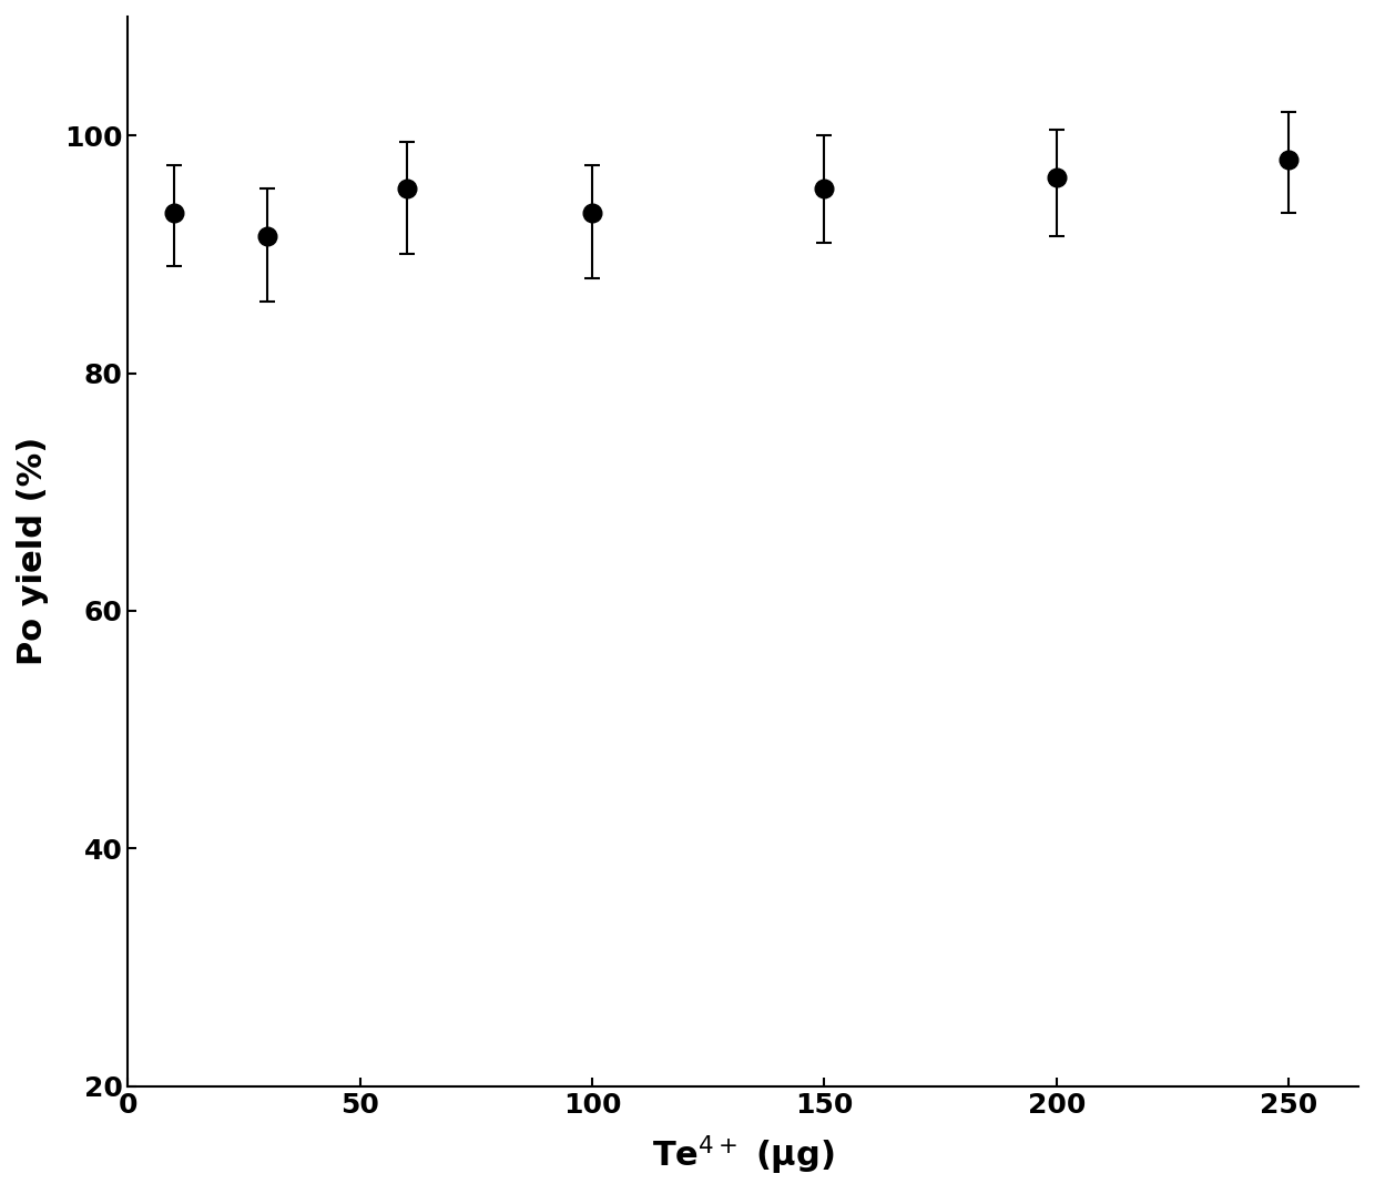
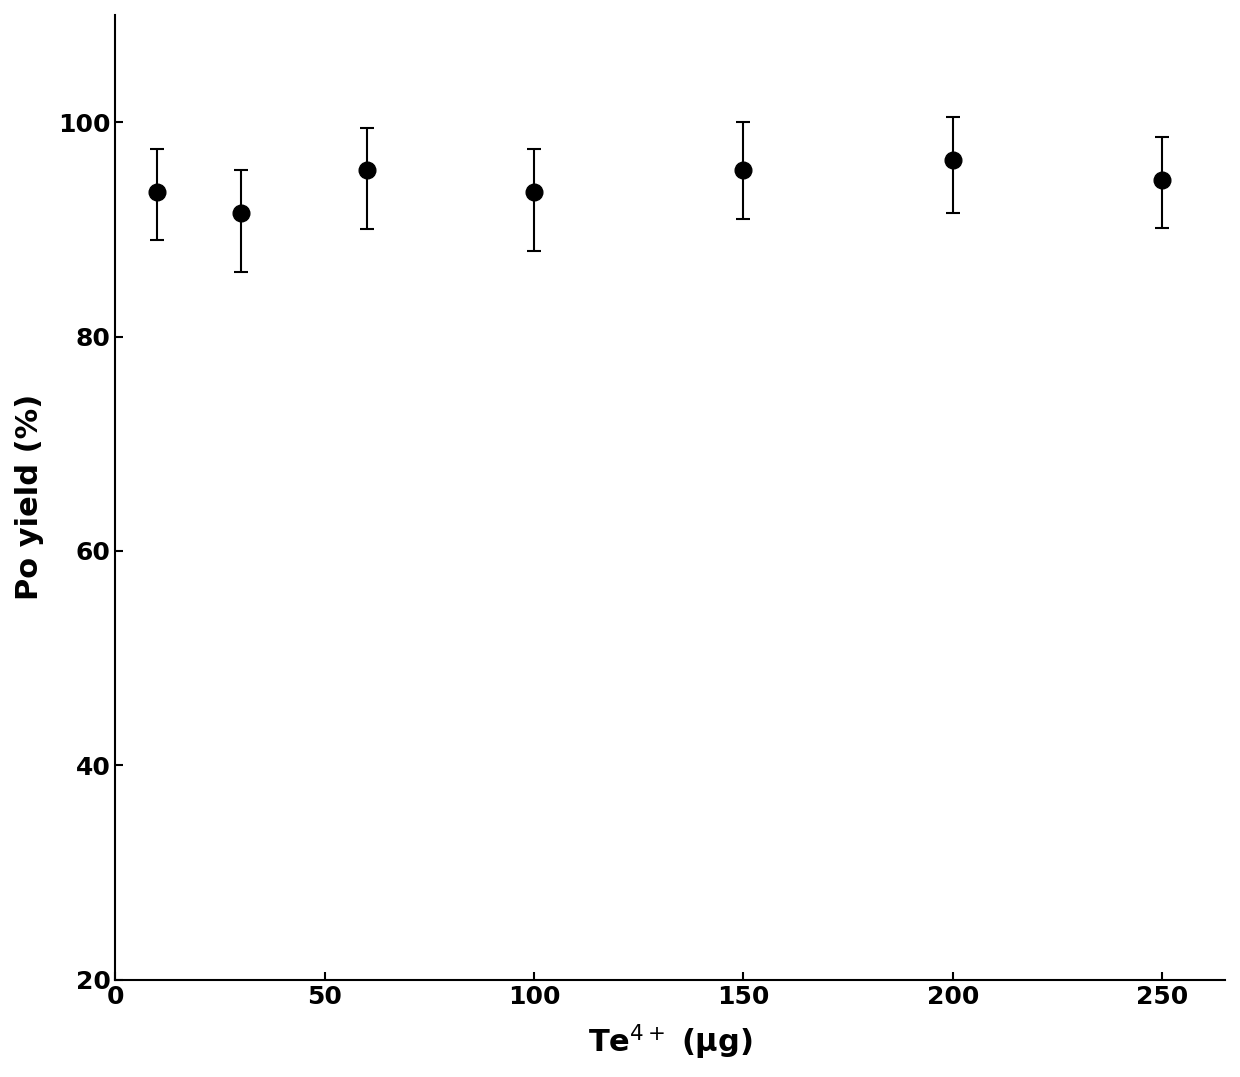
250: 98.0 -> 94.6
